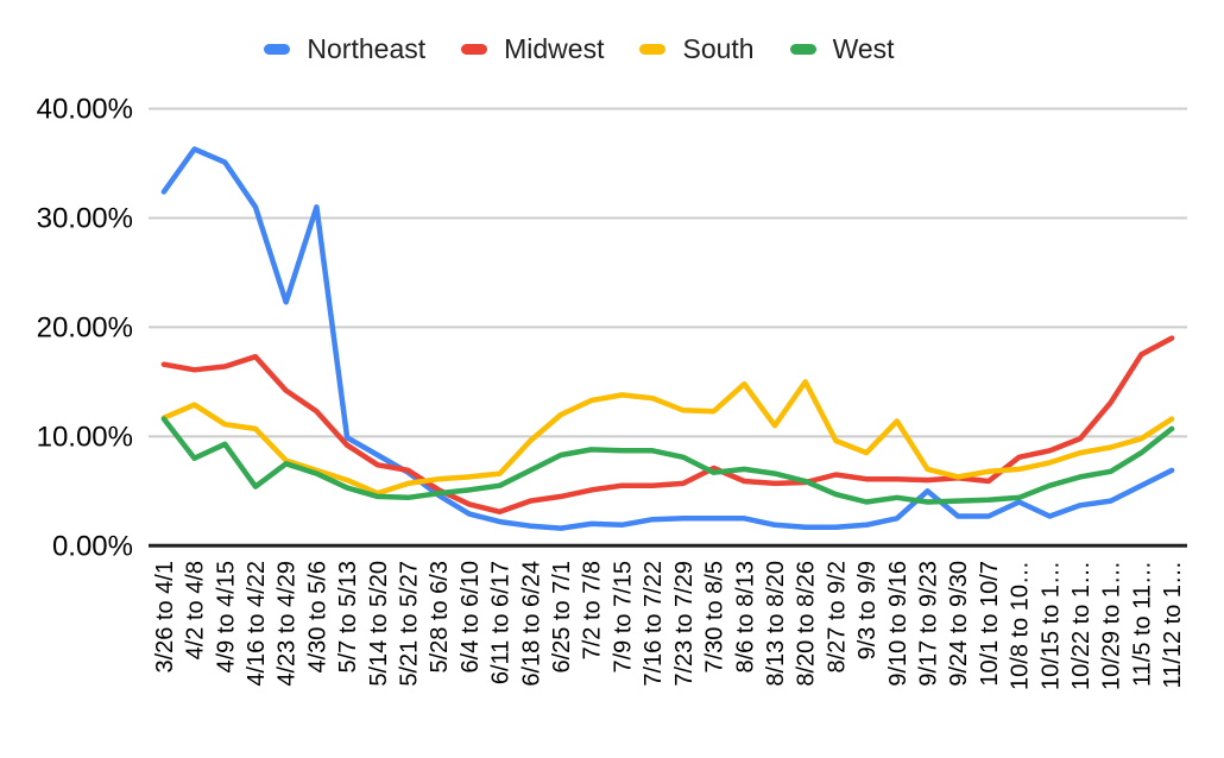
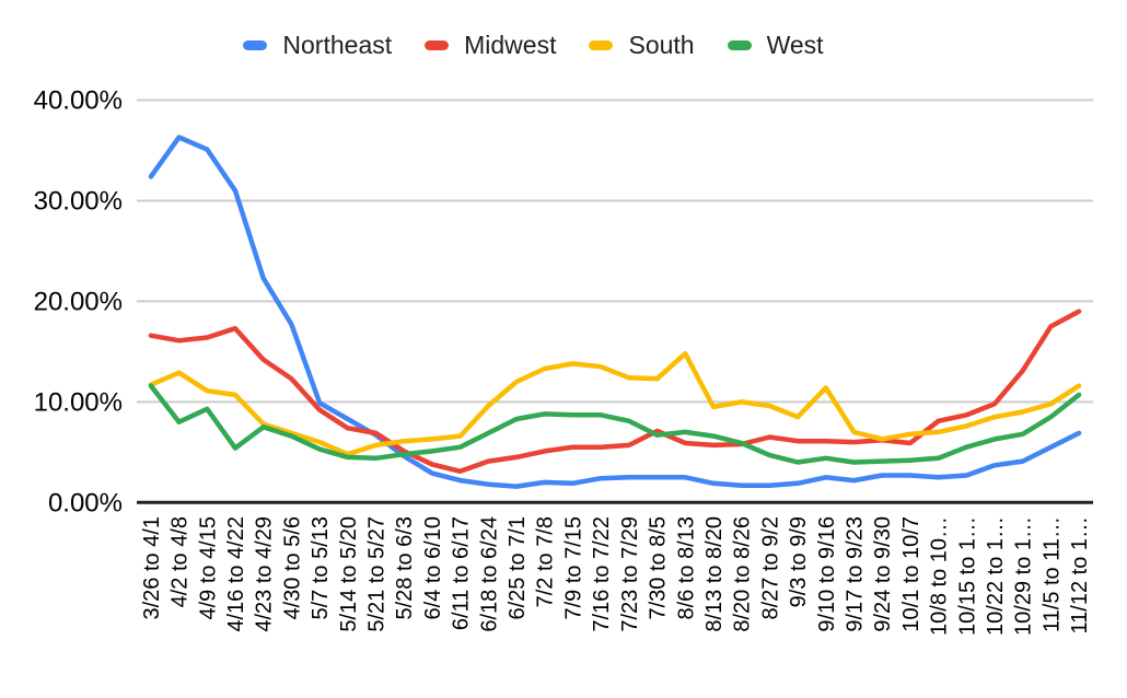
Northeast/4/30 to 5/6: 31% -> 18%
South/8/13 to 8/20: 11% -> 10%
South/8/20 to 8/26: 15% -> 10%
Northeast/9/17 to 9/23: 5% -> 2%
Northeast/10/8 to 10…: 4% -> 2%
